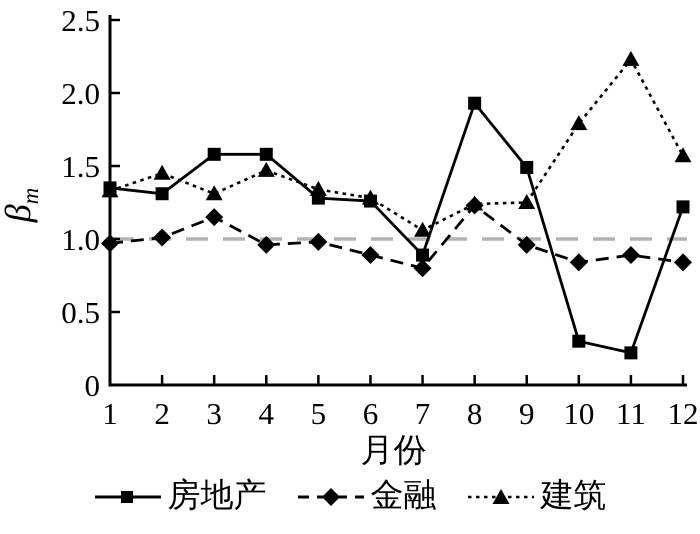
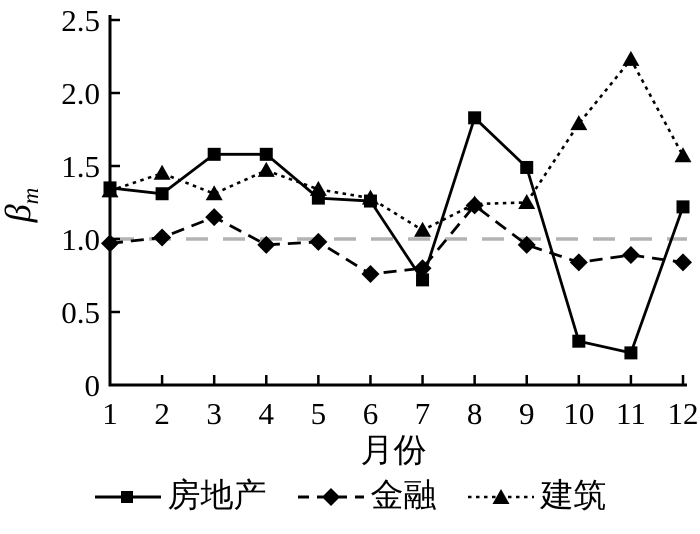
金融/6: 0.89 -> 0.76
房地产/7: 0.89 -> 0.72
房地产/8: 1.93 -> 1.83
